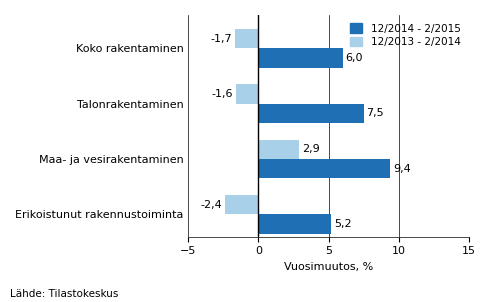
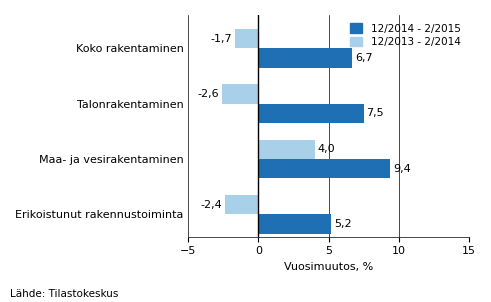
12/2014 - 2/2015/Koko rakentaminen: 6,0 -> 6,7
12/2013 - 2/2014/Talonrakentaminen: -1,6 -> -2,6
12/2013 - 2/2014/Maa- ja vesirakentaminen: 2,9 -> 4,0
